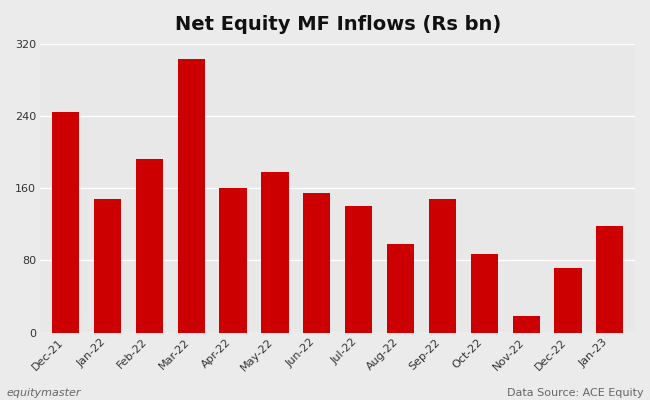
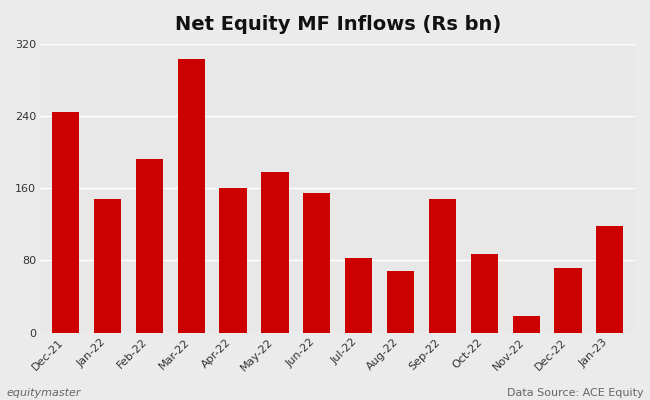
Jul-22: 140 -> 83
Aug-22: 98 -> 68
